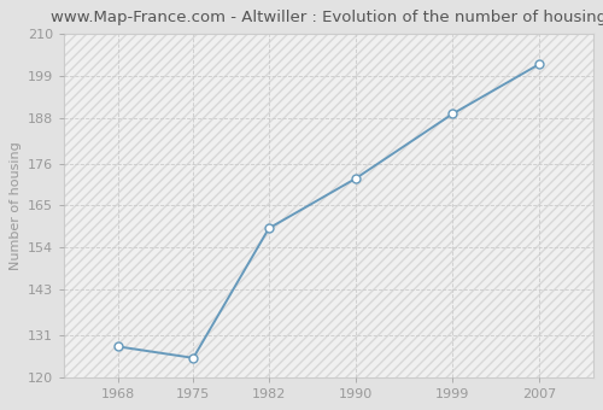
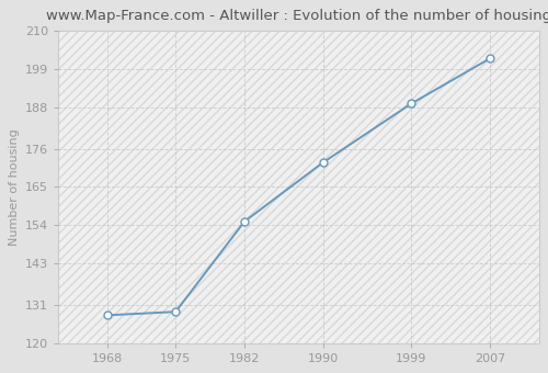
1975: 125 -> 129
1982: 159 -> 155
